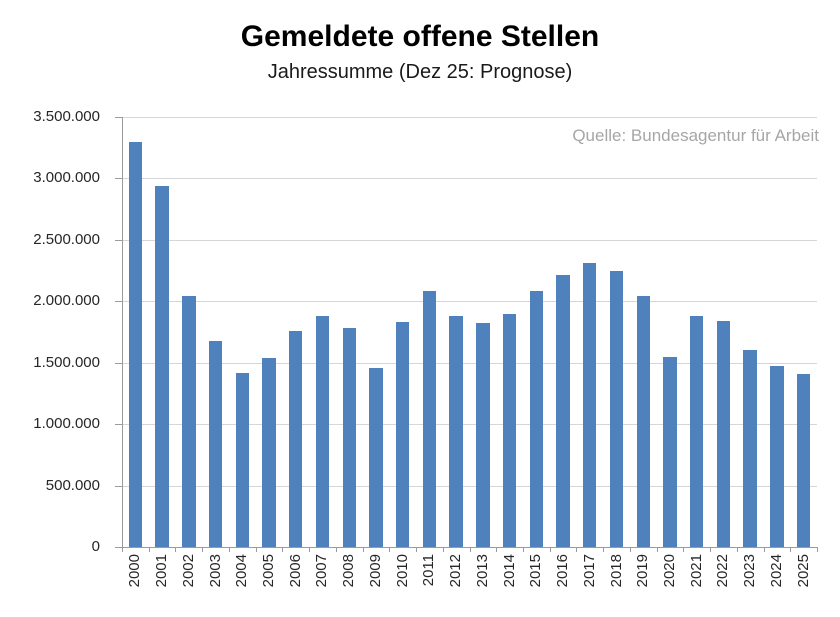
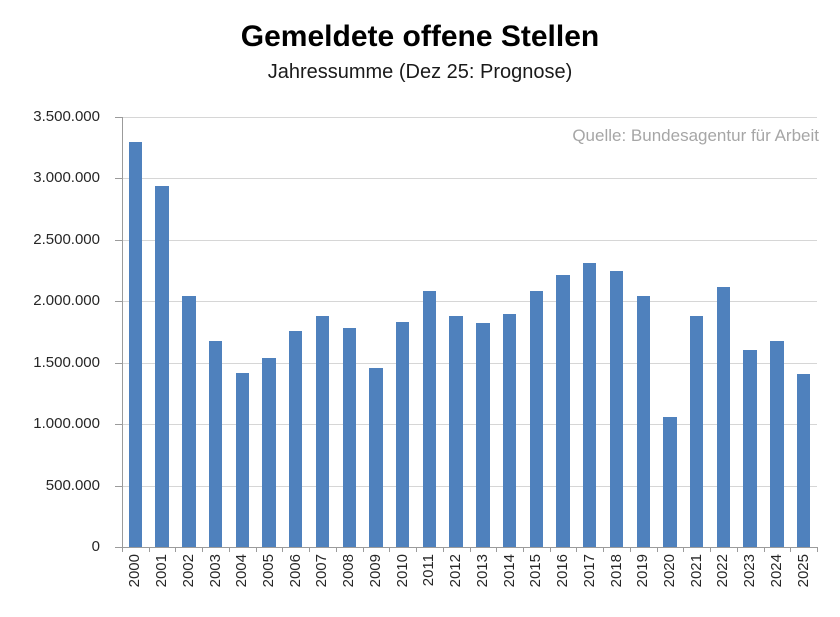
2020: 1550000 -> 1060000
2022: 1840000 -> 2120000
2024: 1470000 -> 1680000
